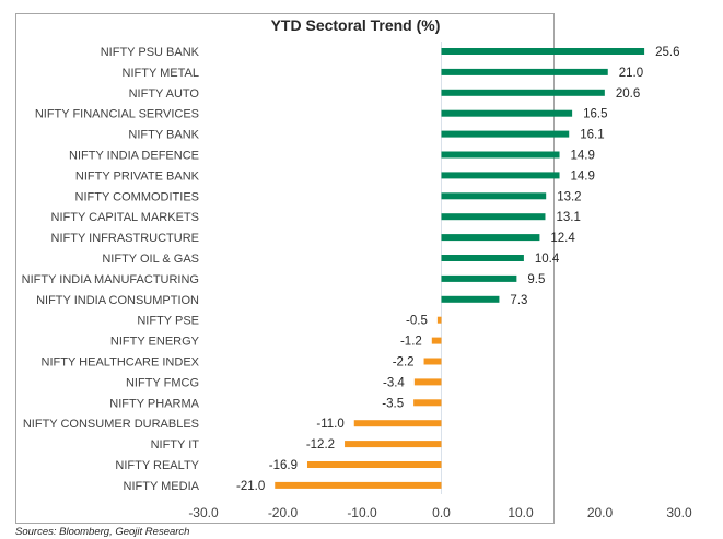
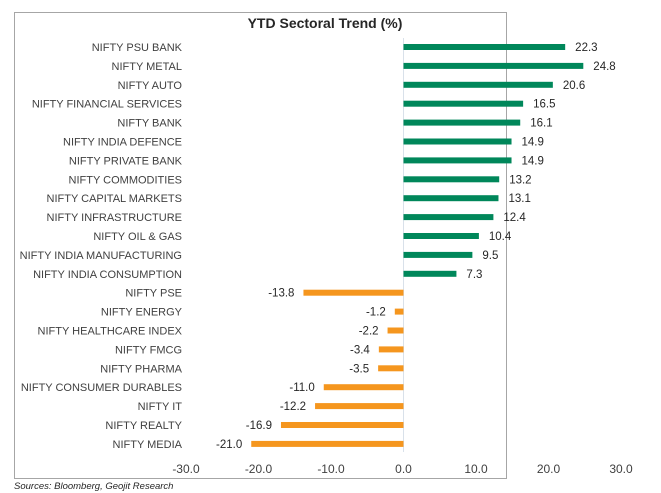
NIFTY PSU BANK: 25.6 -> 22.3
NIFTY METAL: 21.0 -> 24.8
NIFTY PSE: -0.5 -> -13.8
